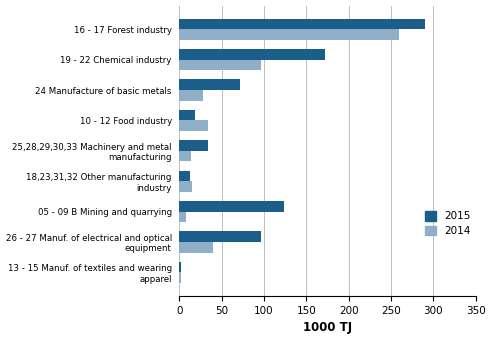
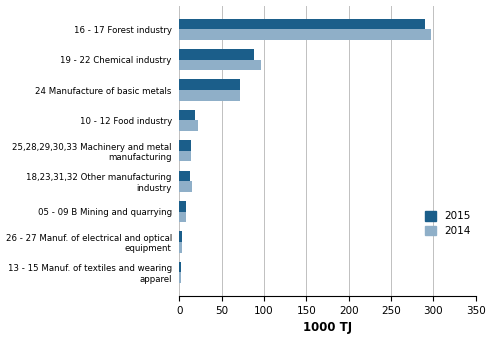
2014/16 - 17 Forest industry: 260 -> 297
2015/19 - 22 Chemical industry: 172 -> 88
2014/24 Manufacture of basic metals: 28 -> 71
2014/10 - 12 Food industry: 34 -> 22
2015/25,28,29,30,33 Machinery and metal manufacturing: 34 -> 14
2015/05 - 09 B Mining and quarrying: 124 -> 8
2015/26 - 27 Manuf. of electrical and optical equipment: 96 -> 3
2014/26 - 27 Manuf. of electrical and optical equipment: 40 -> 3
